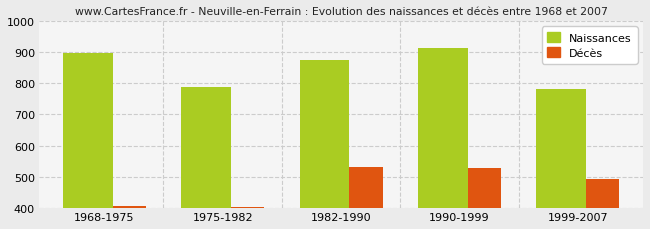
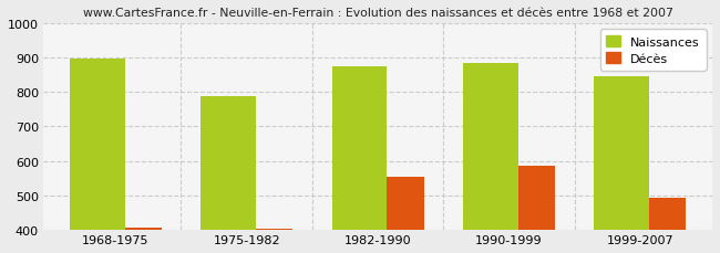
Décès/1982-1990: 530 -> 555
Naissances/1990-1999: 912 -> 885
Décès/1990-1999: 528 -> 585
Naissances/1999-2007: 781 -> 845
